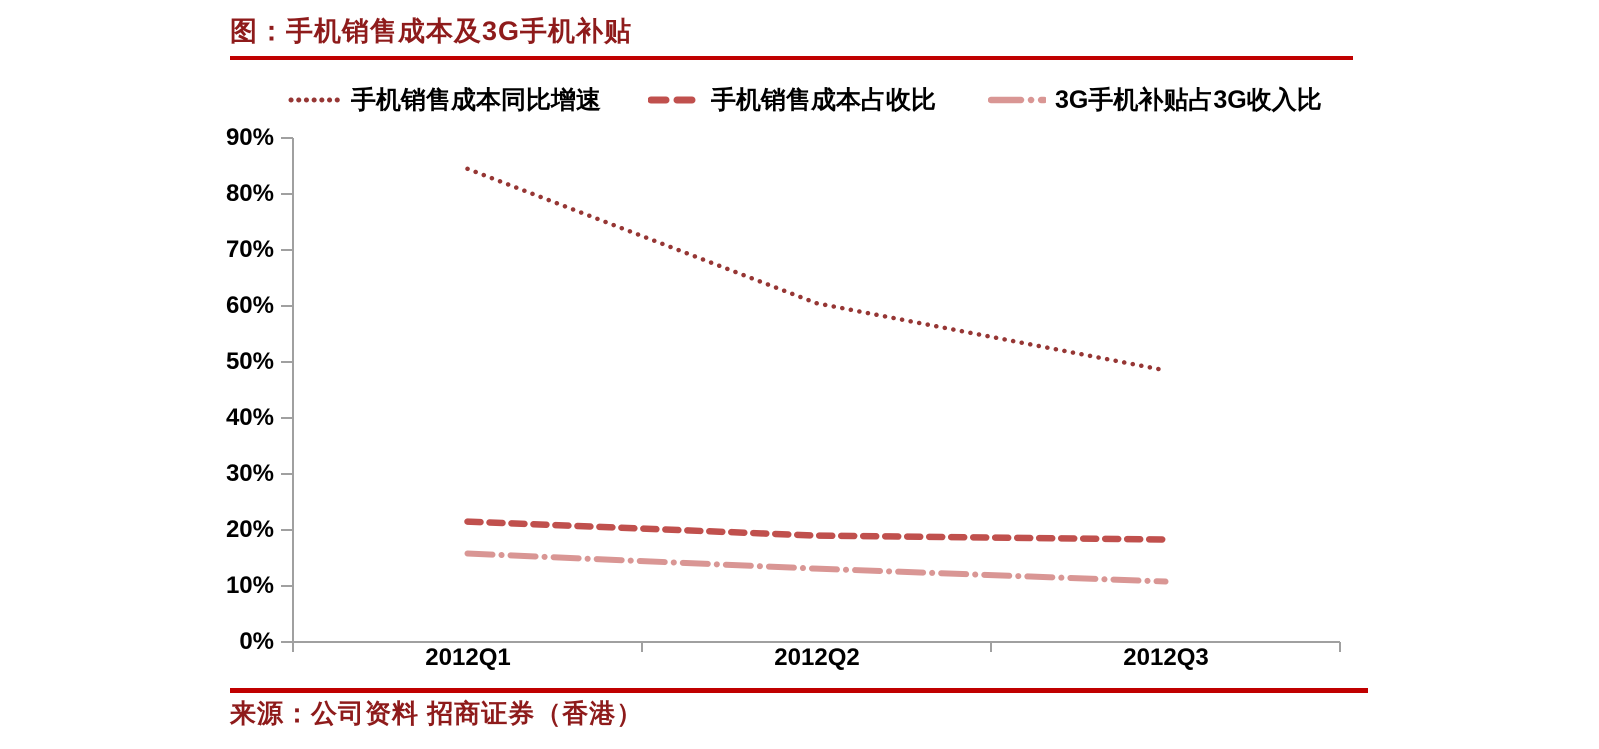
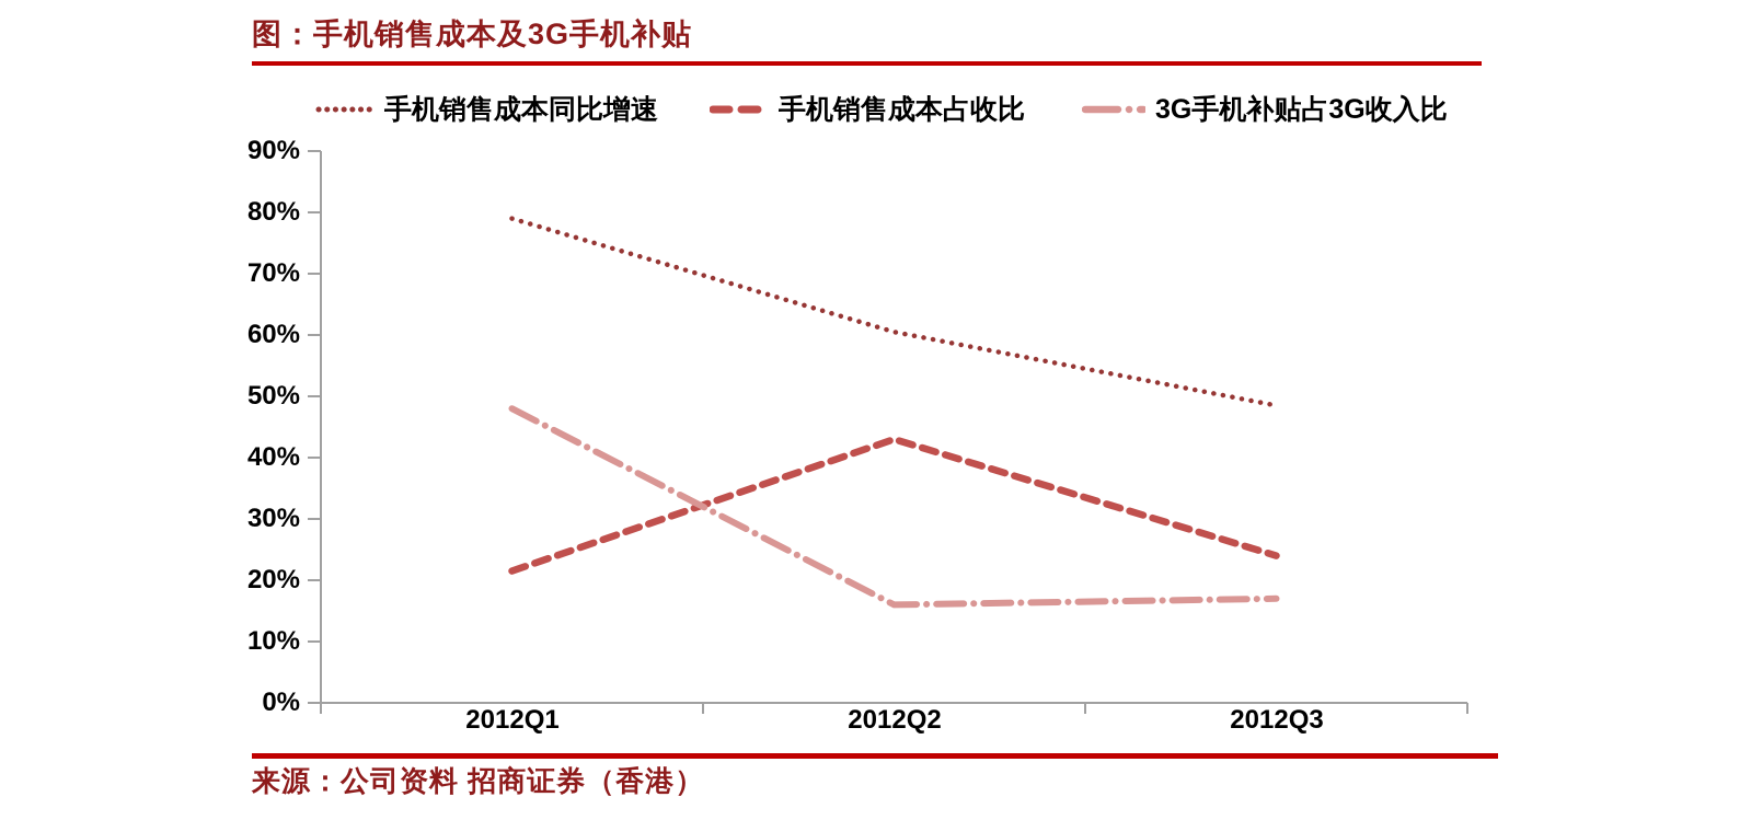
手机销售成本同比增速/2012Q1: 84% -> 79%
3G手机补贴占3G收入比/2012Q1: 16% -> 48%
手机销售成本占收比/2012Q2: 19% -> 43%
3G手机补贴占3G收入比/2012Q2: 13% -> 16%
手机销售成本占收比/2012Q3: 18% -> 24%
3G手机补贴占3G收入比/2012Q3: 11% -> 17%
